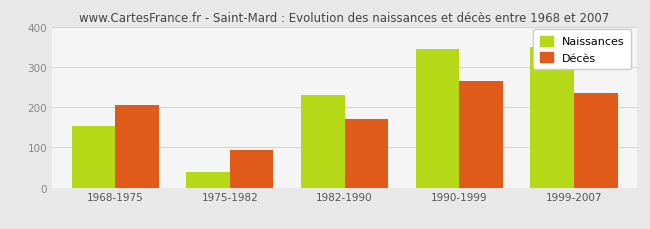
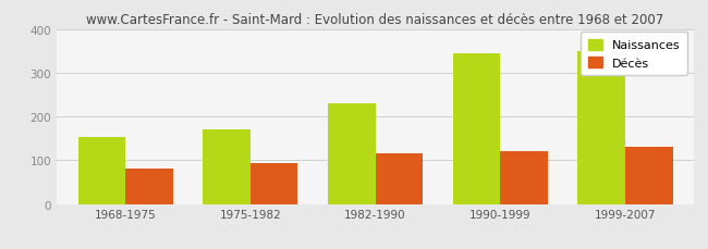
Décès/1968-1975: 205 -> 80
Naissances/1975-1982: 40 -> 170
Décès/1982-1990: 170 -> 115
Décès/1990-1999: 265 -> 120
Décès/1999-2007: 235 -> 131
